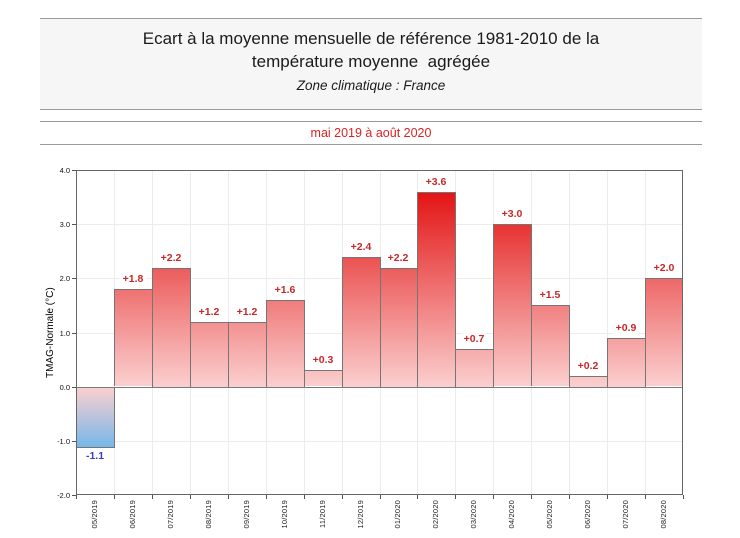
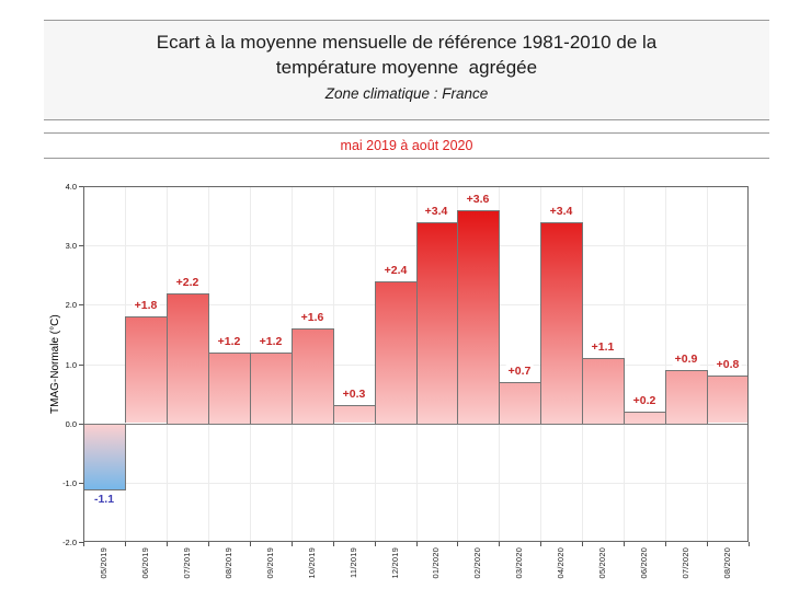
01/2020: +2.2 -> +3.4
04/2020: +3.0 -> +3.4
05/2020: +1.5 -> +1.1
08/2020: +2.0 -> +0.8
